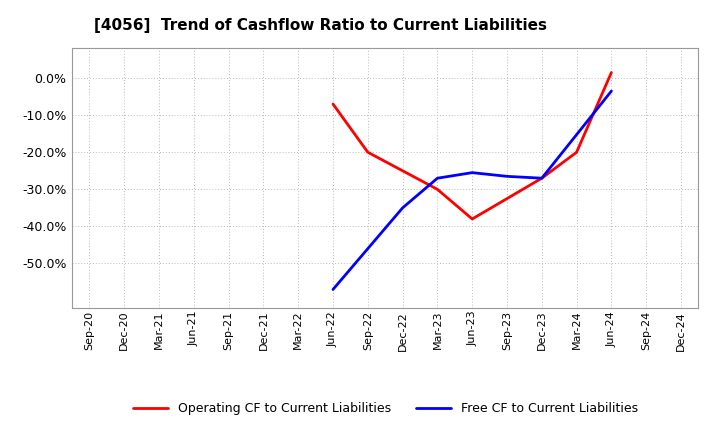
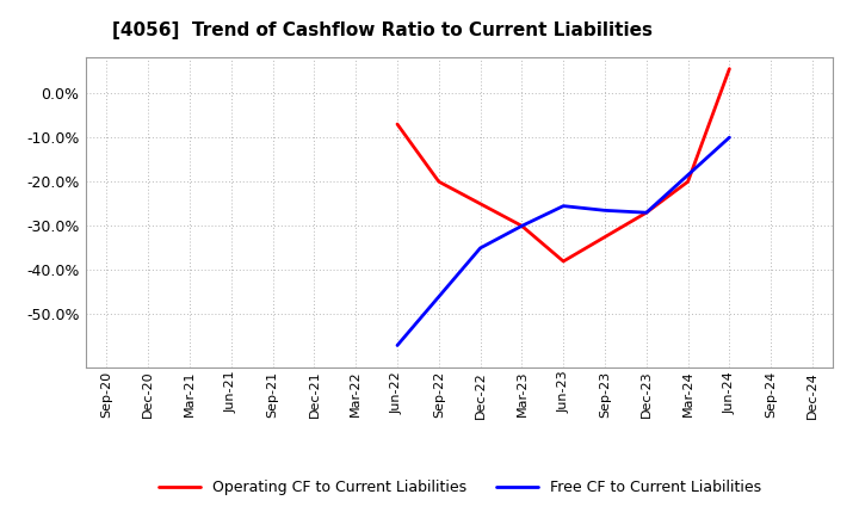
Free CF to Current Liabilities/Mar-23: -27.0% -> -30.0%
Operating CF to Current Liabilities/Jun-24: 1.5% -> 5.5%
Free CF to Current Liabilities/Jun-24: -3.5% -> -10.0%
